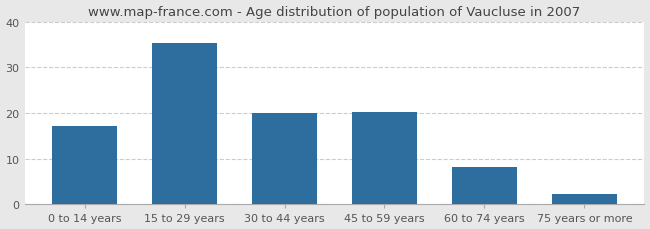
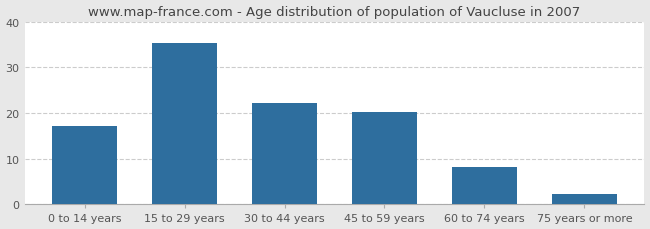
30 to 44 years: 20.0 -> 22.2
